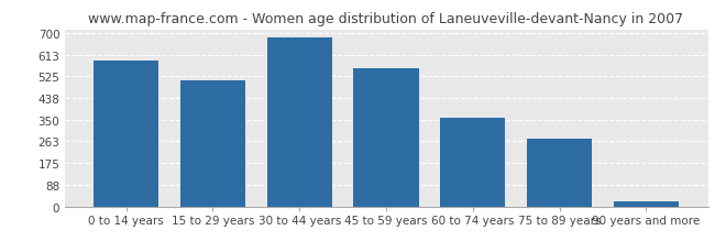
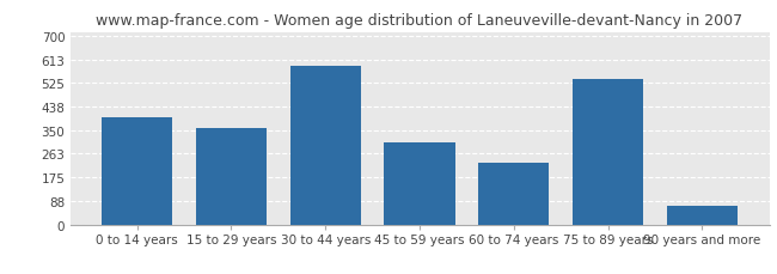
0 to 14 years: 590 -> 400
15 to 29 years: 510 -> 360
30 to 44 years: 680 -> 590
45 to 59 years: 560 -> 305
60 to 74 years: 360 -> 230
75 to 89 years: 272 -> 540
90 years and more: 20 -> 70
